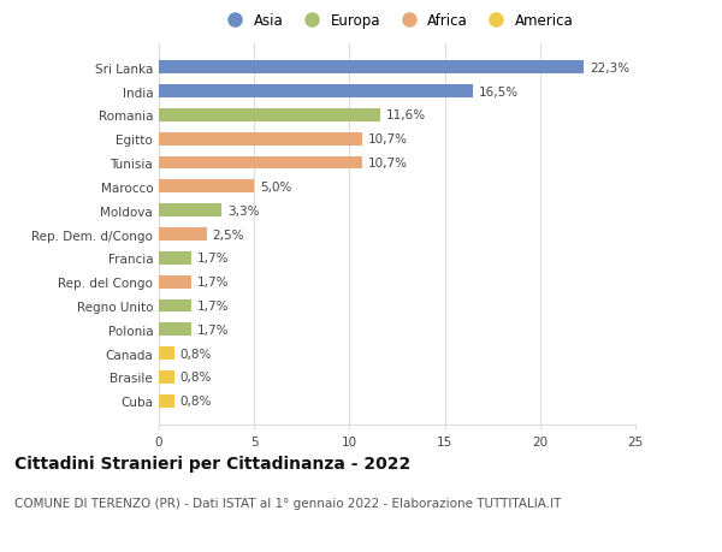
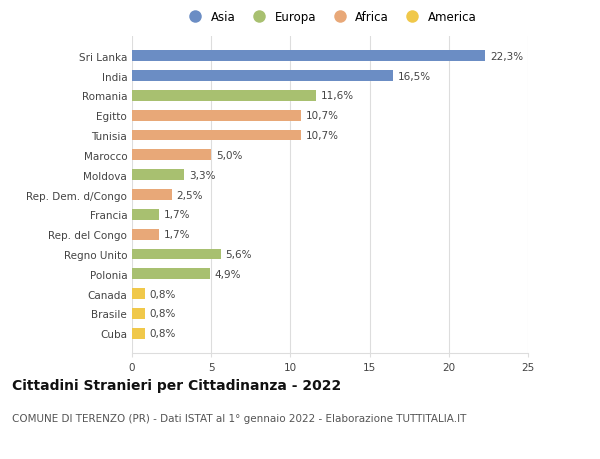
Regno Unito: 1,7% -> 5,6%
Polonia: 1,7% -> 4,9%
